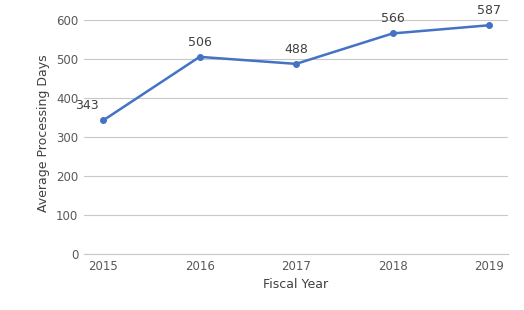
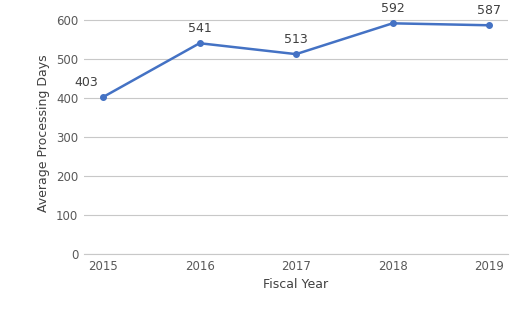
2015: 343 -> 403
2016: 506 -> 541
2017: 488 -> 513
2018: 566 -> 592
